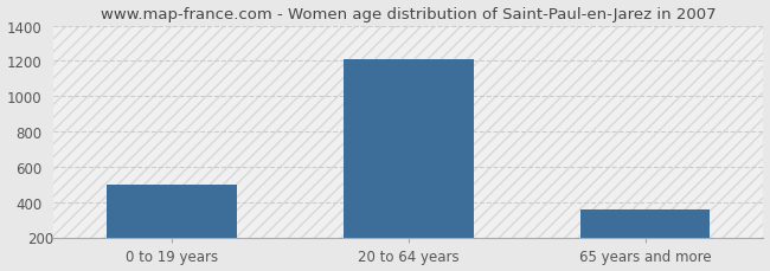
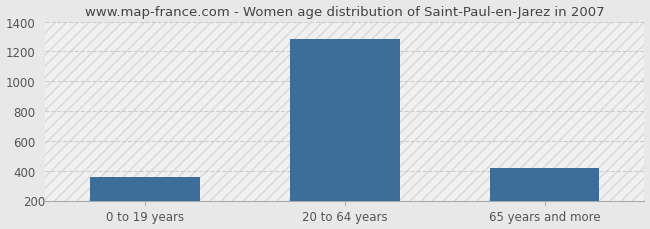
0 to 19 years: 500 -> 360
20 to 64 years: 1210 -> 1280
65 years and more: 360 -> 420
